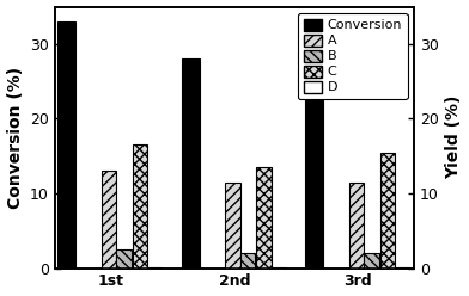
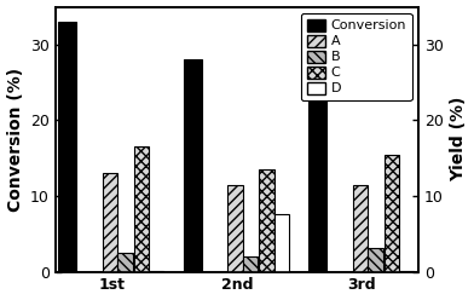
D/2nd: 0.1 -> 7.6
B/3rd: 2.0 -> 3.2
